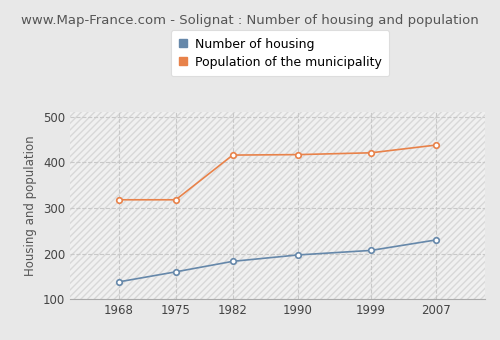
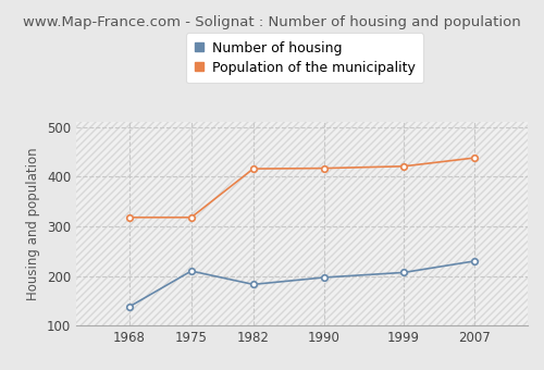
Number of housing/1975: 160 -> 210
